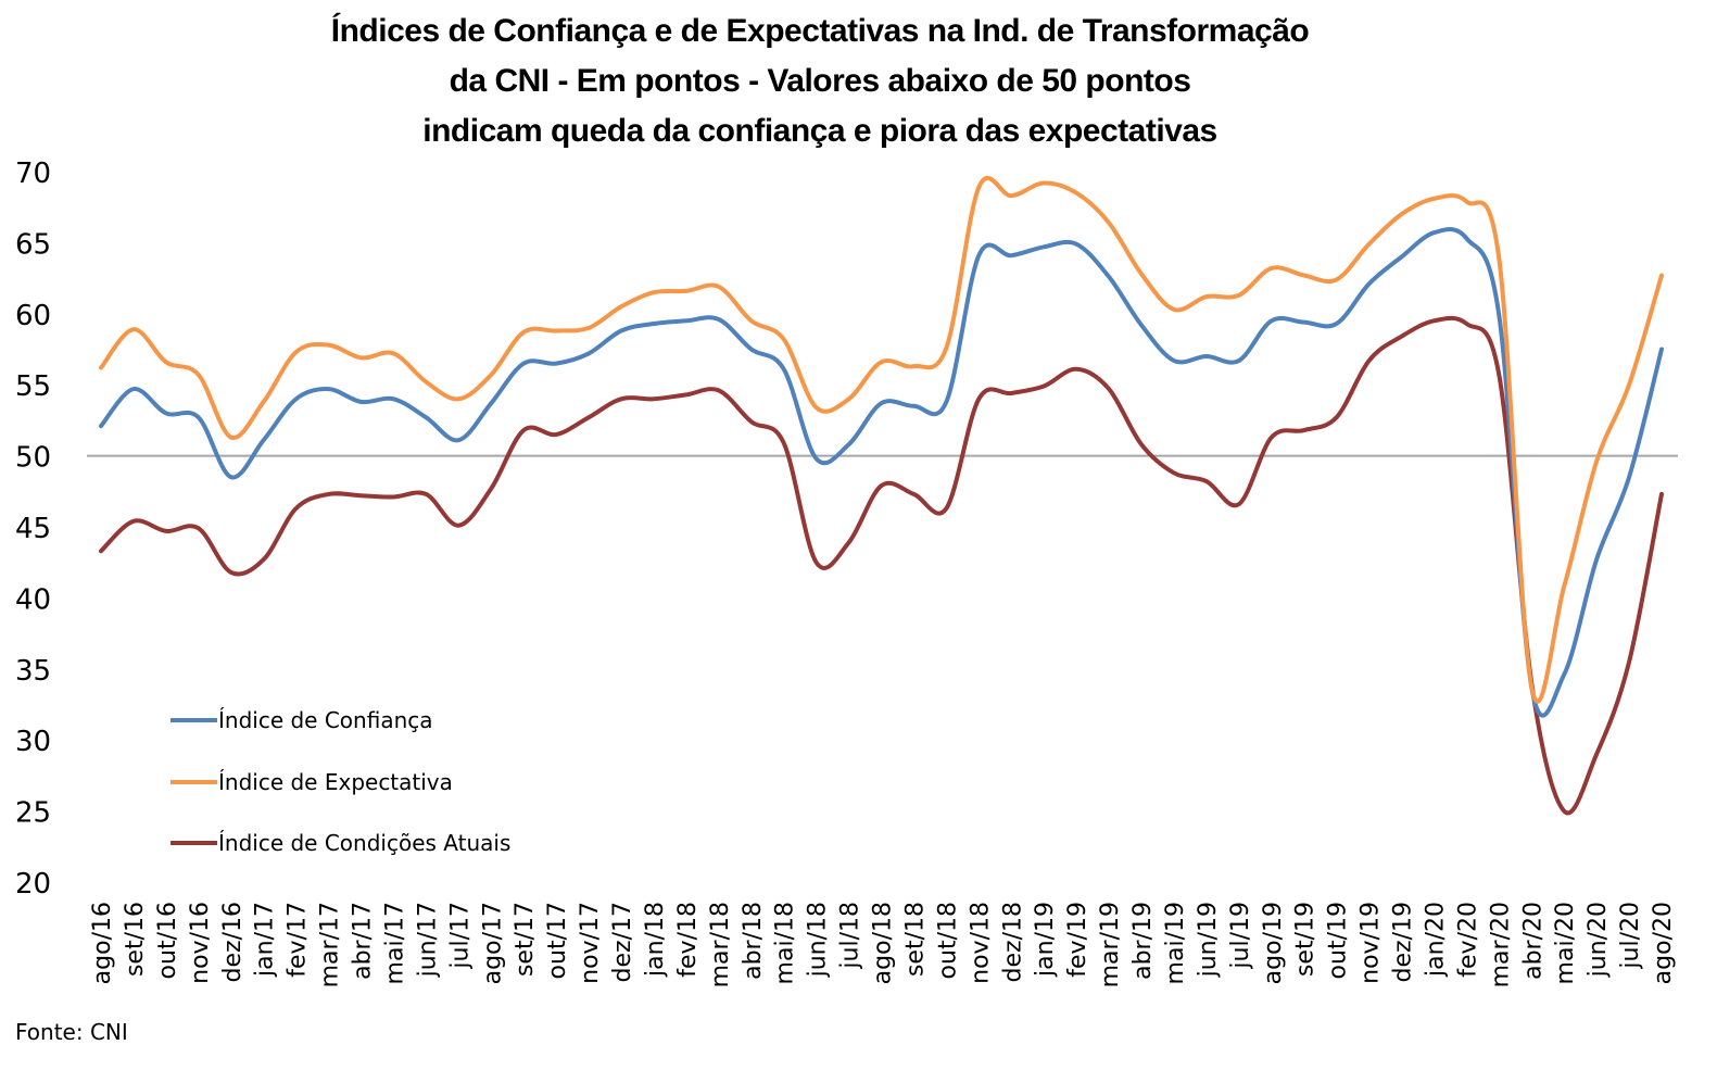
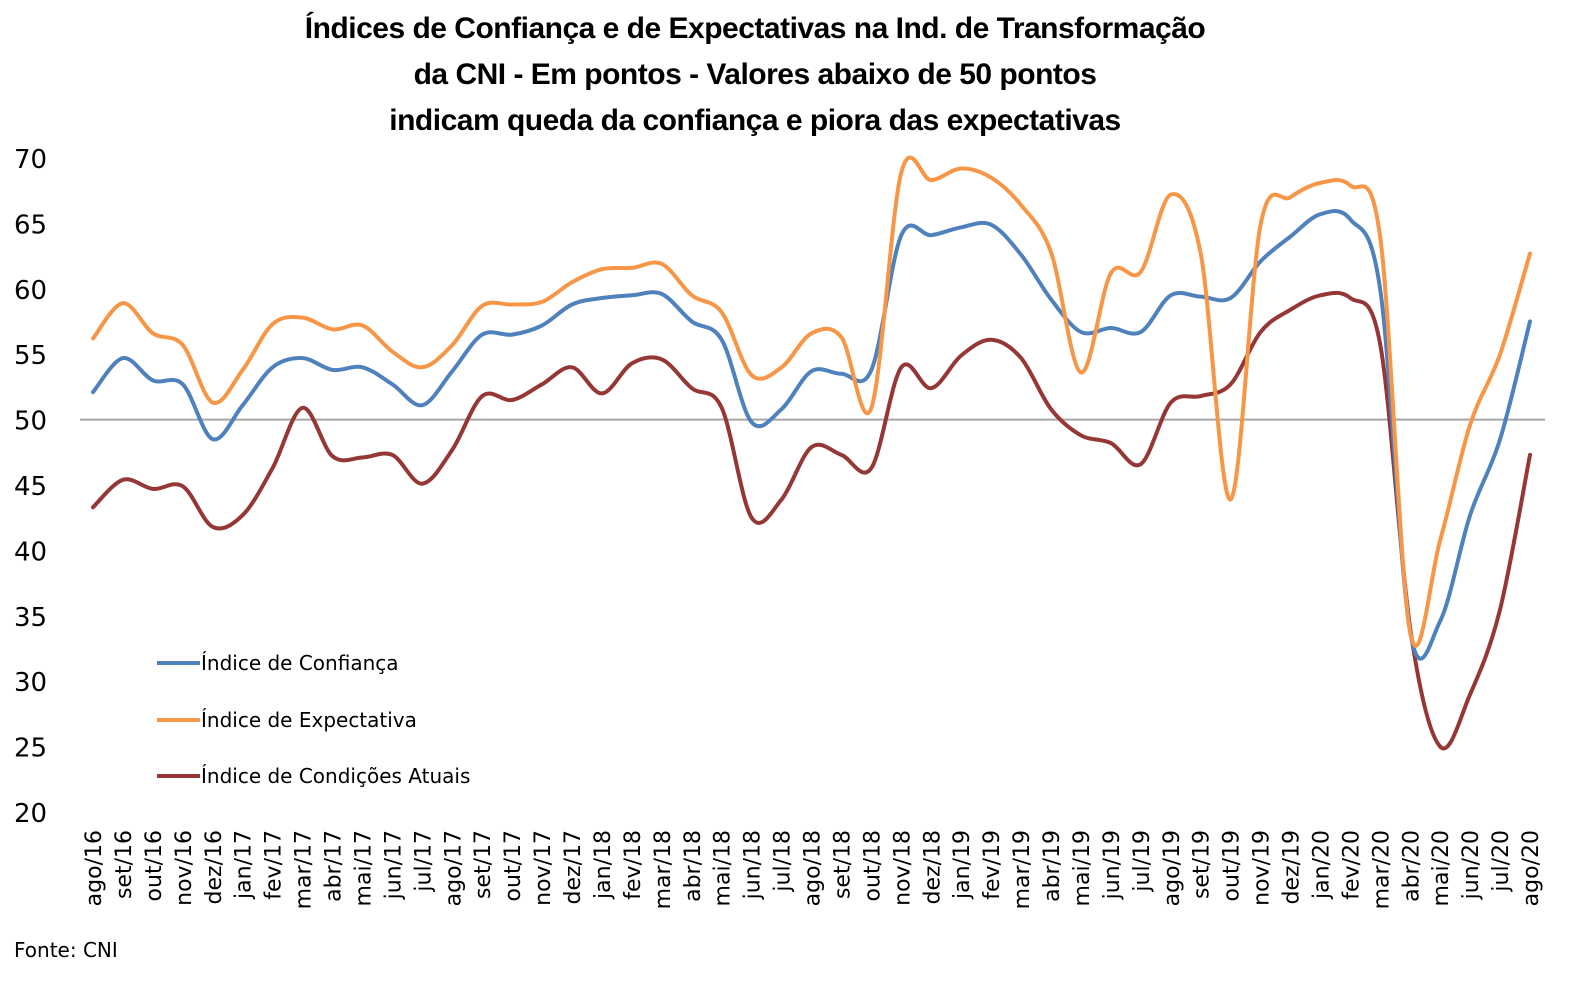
Índice de Condições Atuais/mar/17: 47.3 -> 50.9
Índice de Condições Atuais/jan/18: 54.0 -> 52.0
Índice de Expectativa/out/18: 57.6 -> 50.9
Índice de Condições Atuais/dez/18: 54.4 -> 52.4
Índice de Expectativa/mai/19: 60.3 -> 53.6
Índice de Expectativa/ago/19: 63.2 -> 67.2
Índice de Expectativa/out/19: 62.4 -> 43.9
